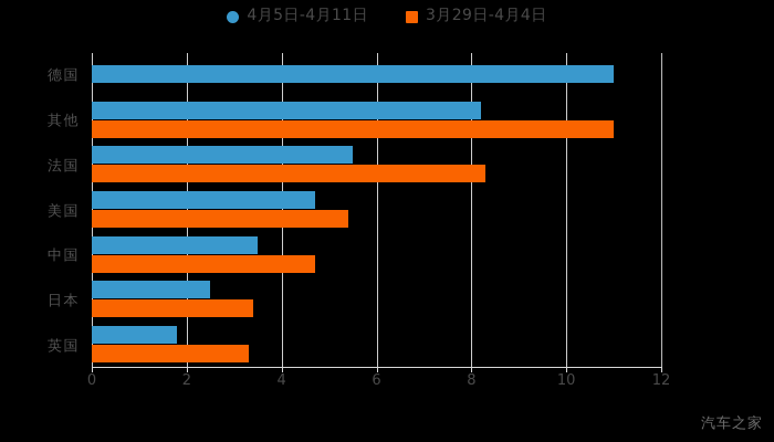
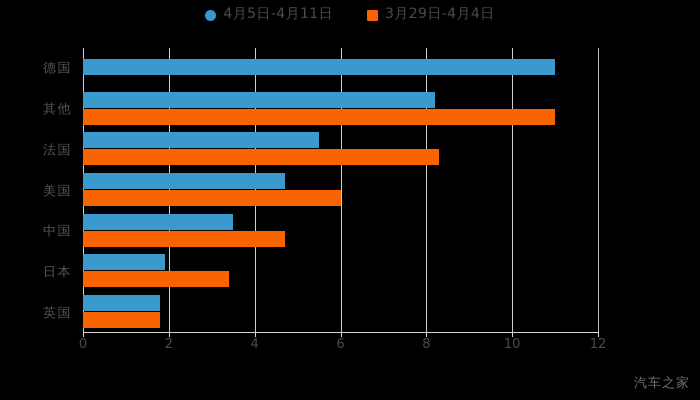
3月29日-4月4日/美国: 5.4 -> 6.0
4月5日-4月11日/日本: 2.5 -> 1.9
3月29日-4月4日/英国: 3.3 -> 1.8
